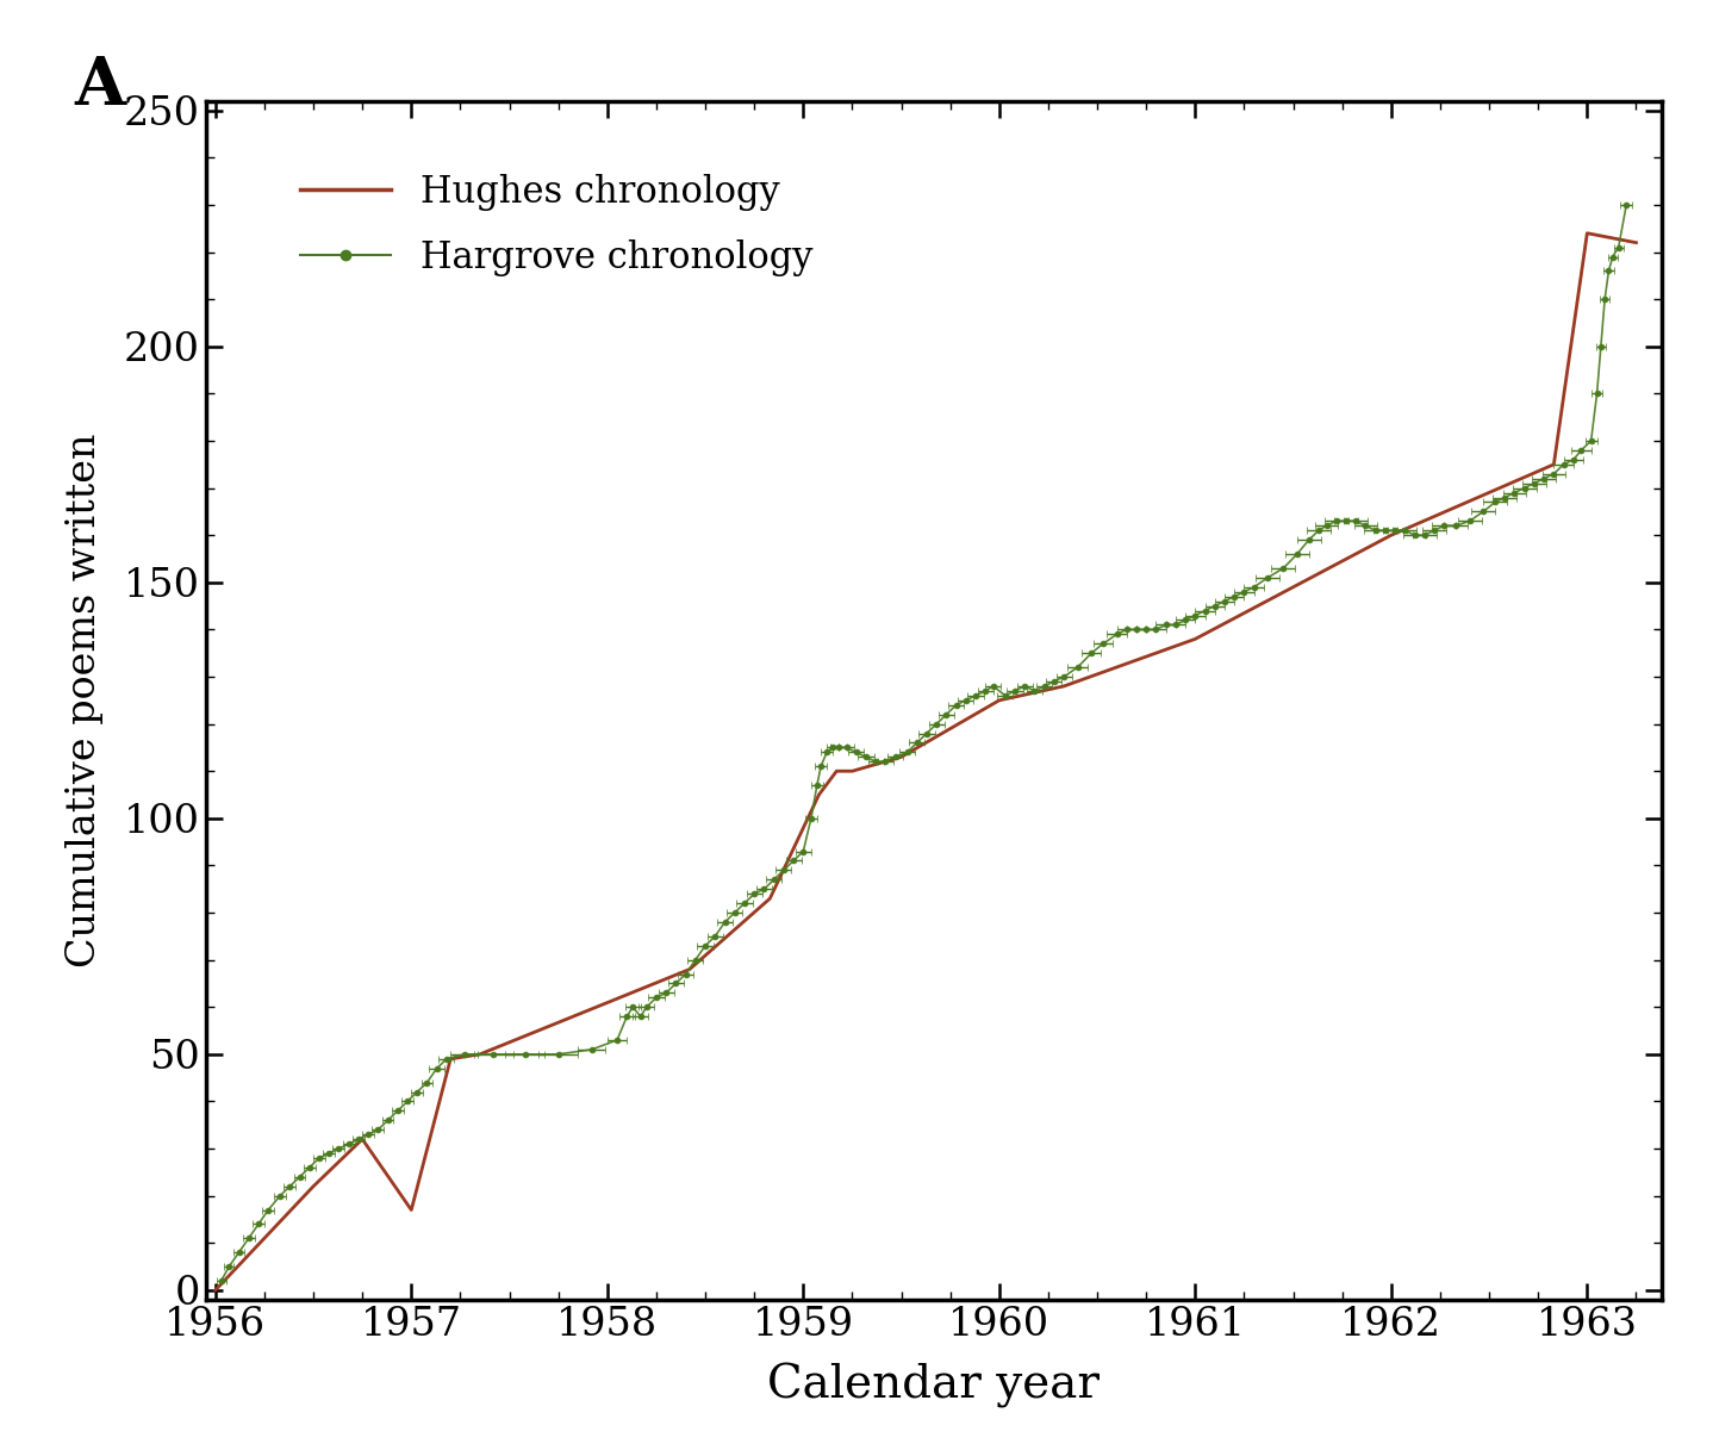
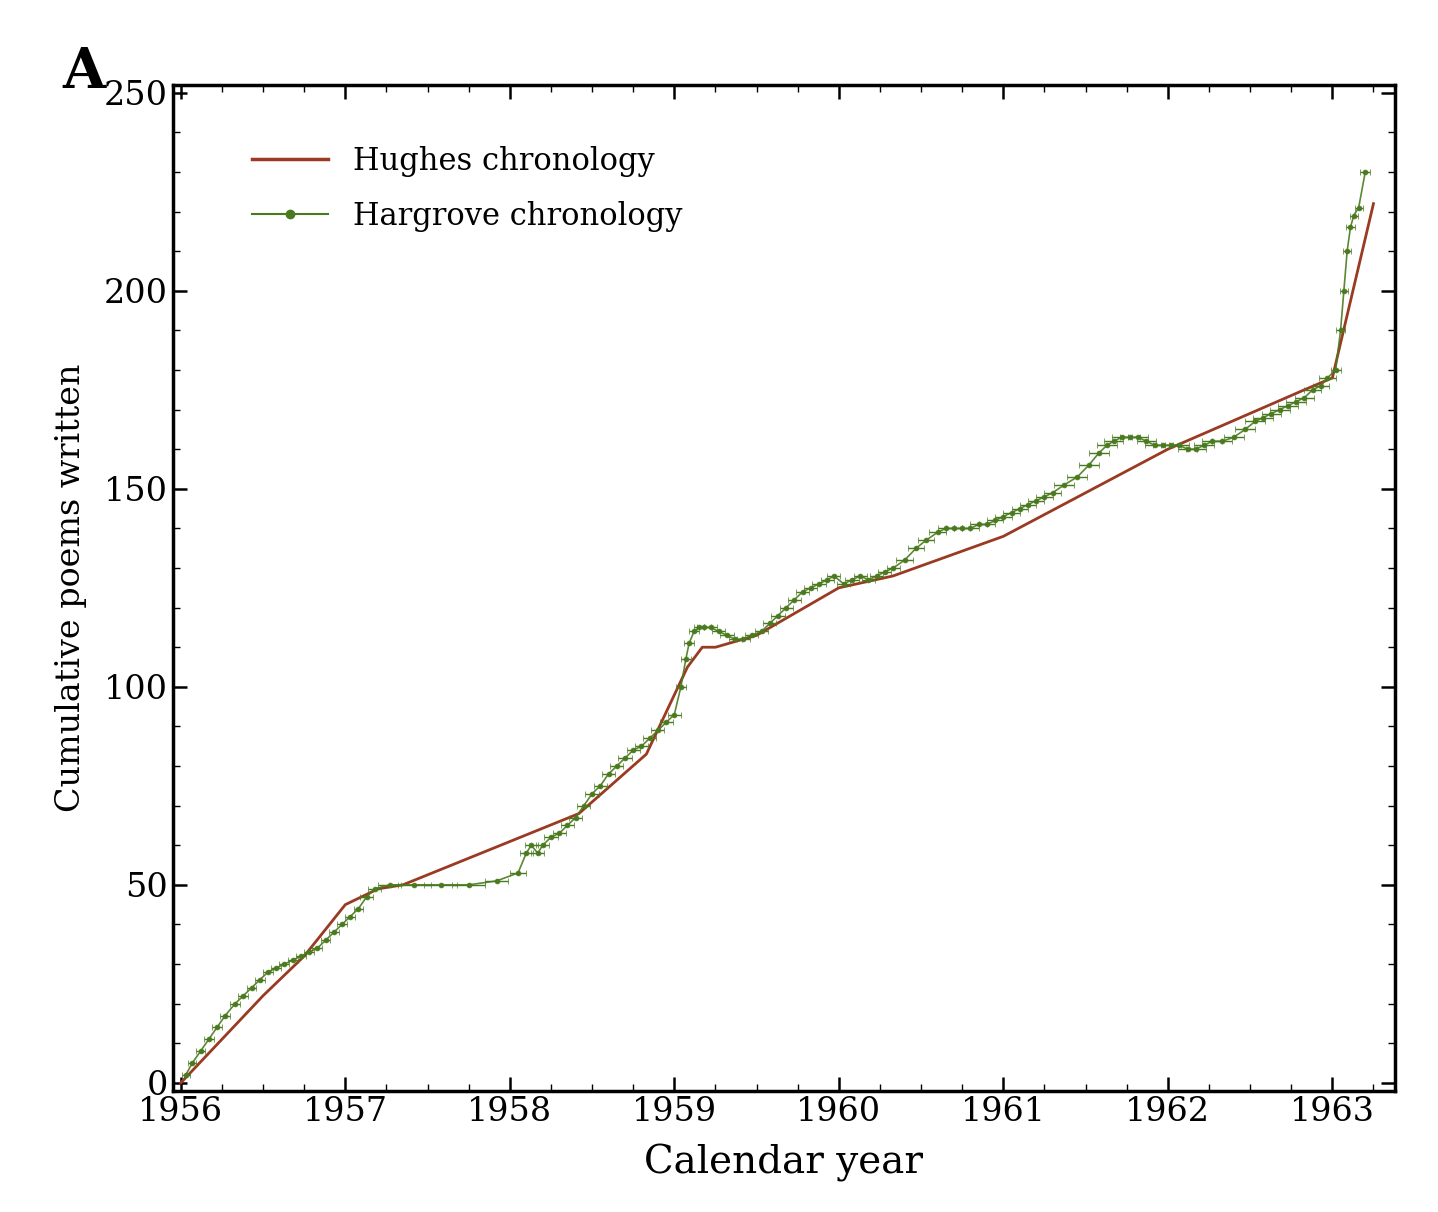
Hughes chronology/1957: 17 -> 45
Hughes chronology/1963: 224 -> 178
